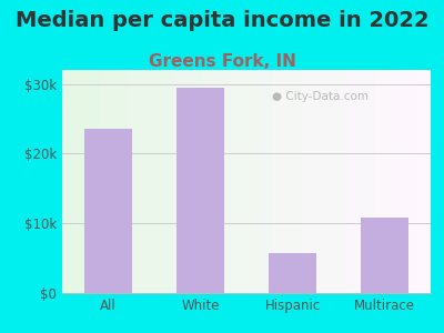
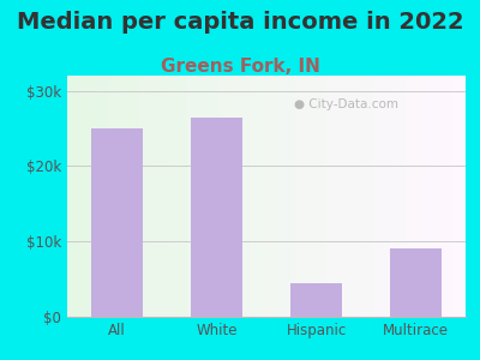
All: $23.6k -> $25.0k
White: $29.4k -> $26.5k
Hispanic: $5.8k -> $4.5k
Multirace: $10.8k -> $9.0k
